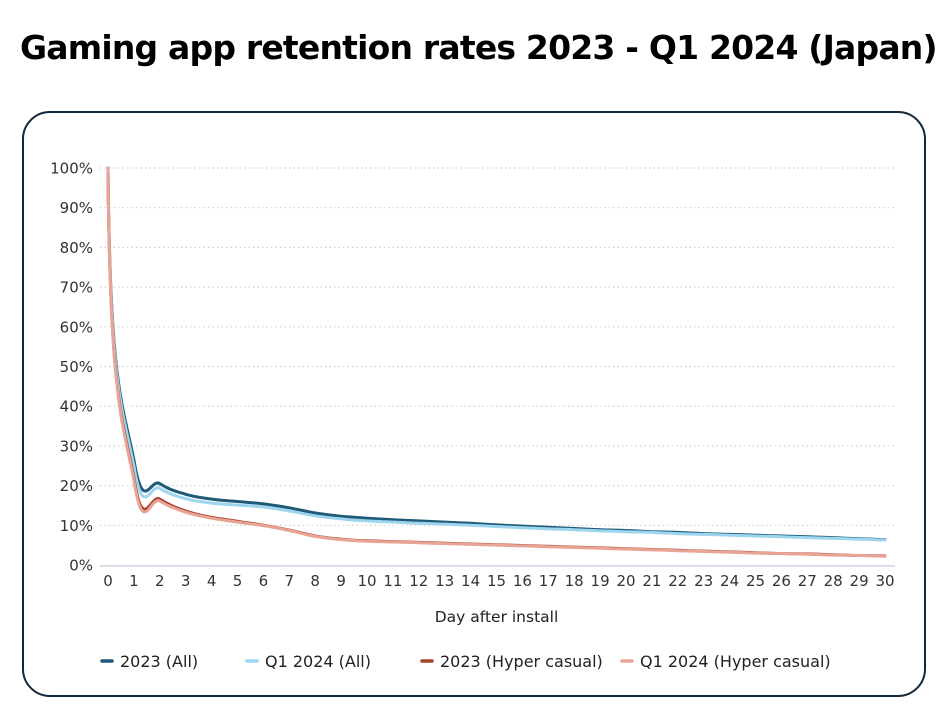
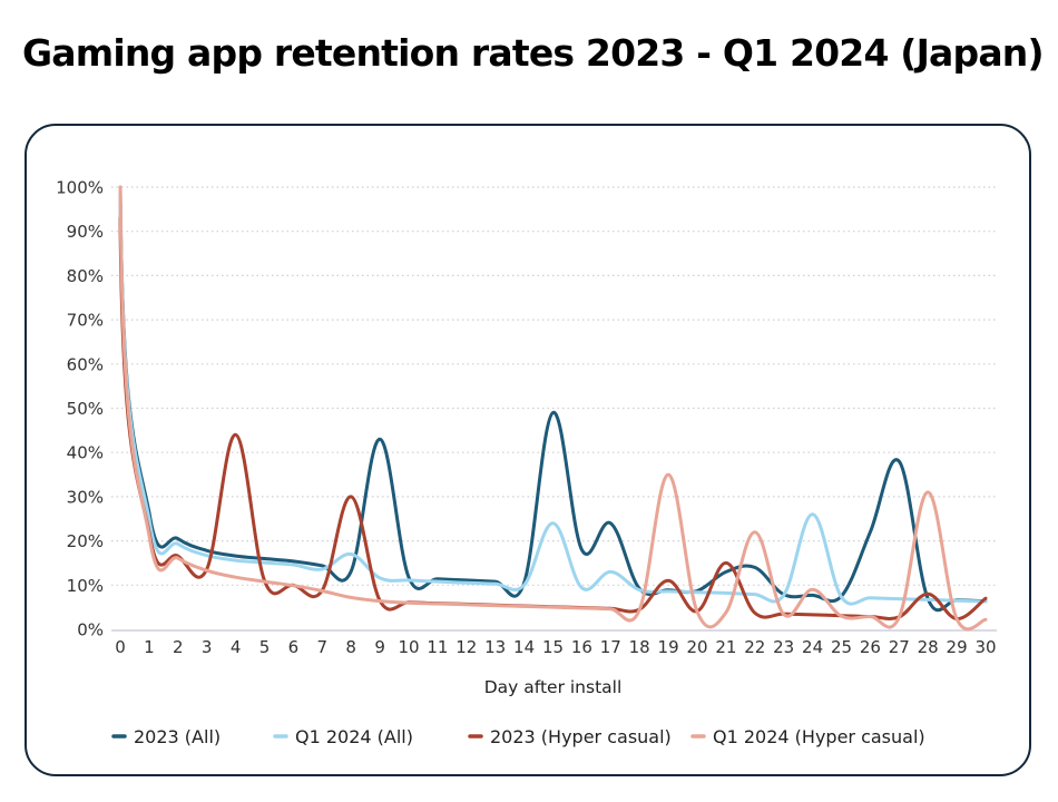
2023 (Hyper casual)/0: 100% -> 93%
2023 (Hyper casual)/4: 12% -> 44%
Q1 2024 (All)/8: 12% -> 17%
2023 (Hyper casual)/8: 7% -> 30%
2023 (All)/9: 12% -> 43%
2023 (All)/15: 10% -> 49%
Q1 2024 (All)/15: 10% -> 24%
2023 (All)/16: 10% -> 18%
2023 (All)/17: 10% -> 24%
Q1 2024 (All)/17: 9% -> 13%
2023 (Hyper casual)/19: 4% -> 11%
Q1 2024 (Hyper casual)/19: 4% -> 35%
2023 (All)/21: 8% -> 13%
2023 (Hyper casual)/21: 4% -> 15%
2023 (All)/22: 8% -> 14%
Q1 2024 (Hyper casual)/22: 4% -> 22%
Q1 2024 (All)/24: 8% -> 26%
Q1 2024 (Hyper casual)/24: 3% -> 9%
2023 (All)/26: 7% -> 22%
2023 (All)/27: 7% -> 38%
2023 (Hyper casual)/28: 3% -> 8%
Q1 2024 (Hyper casual)/28: 2% -> 31%
2023 (Hyper casual)/30: 2% -> 7%
